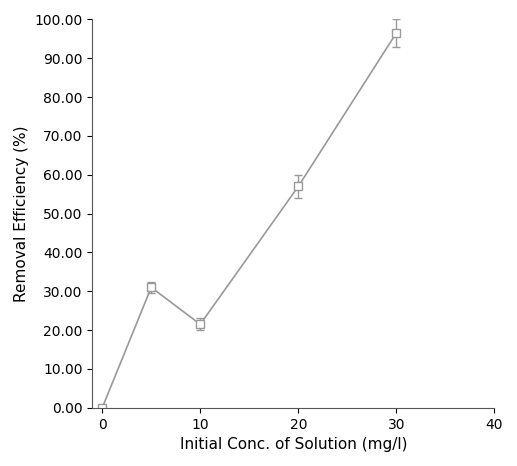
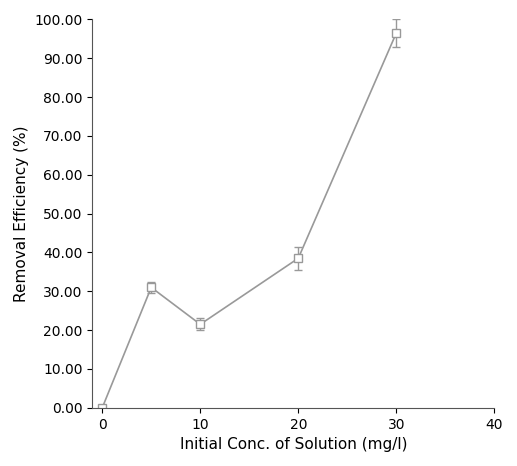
20: 57.0 -> 38.5
